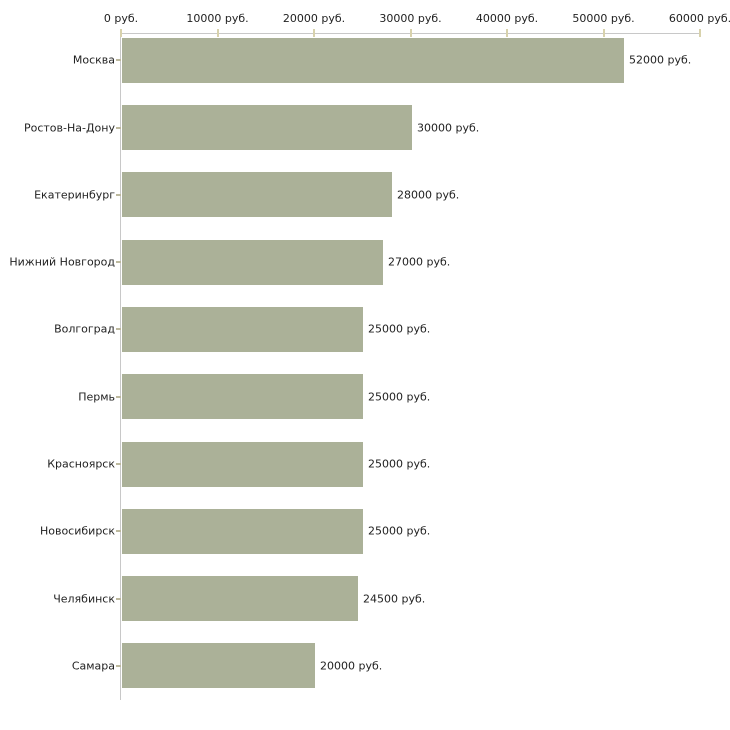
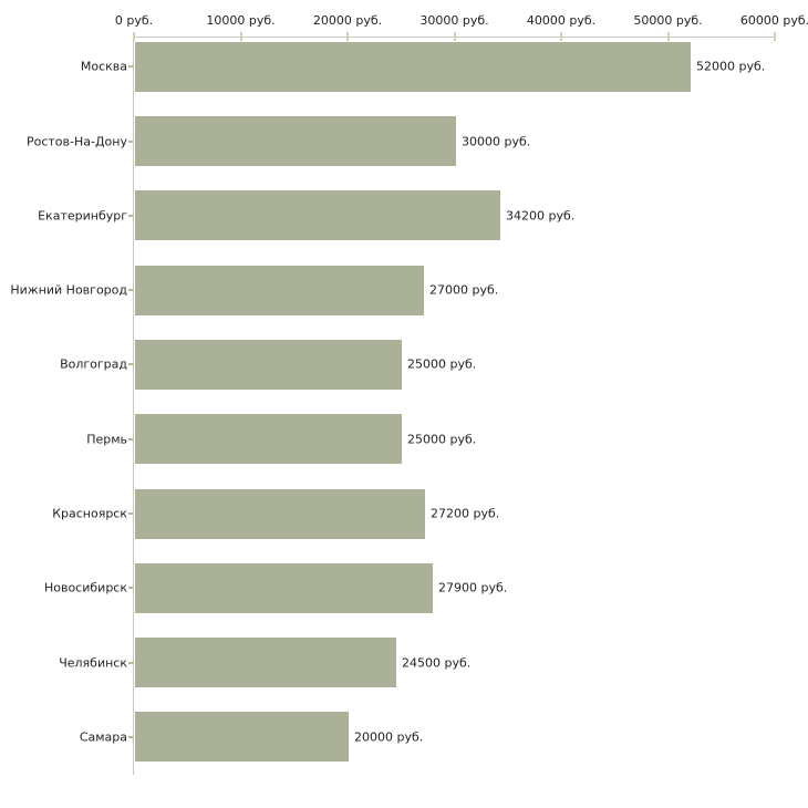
Екатеринбург: 28000 -> 34200
Красноярск: 25000 -> 27200
Новосибирск: 25000 -> 27900
